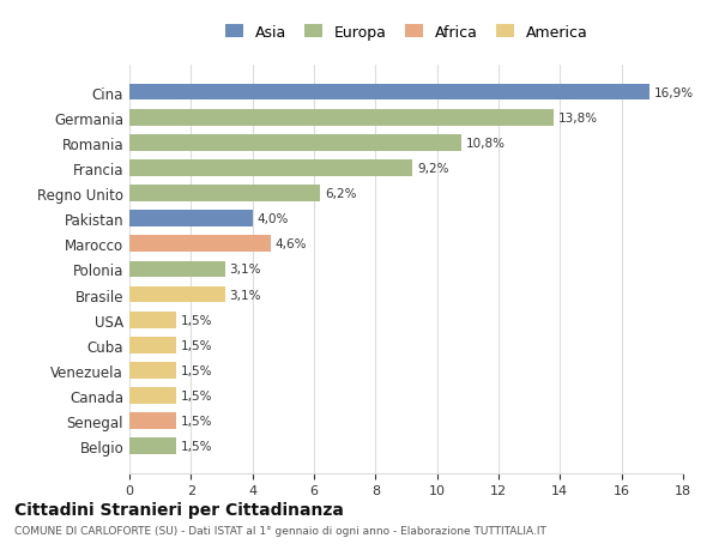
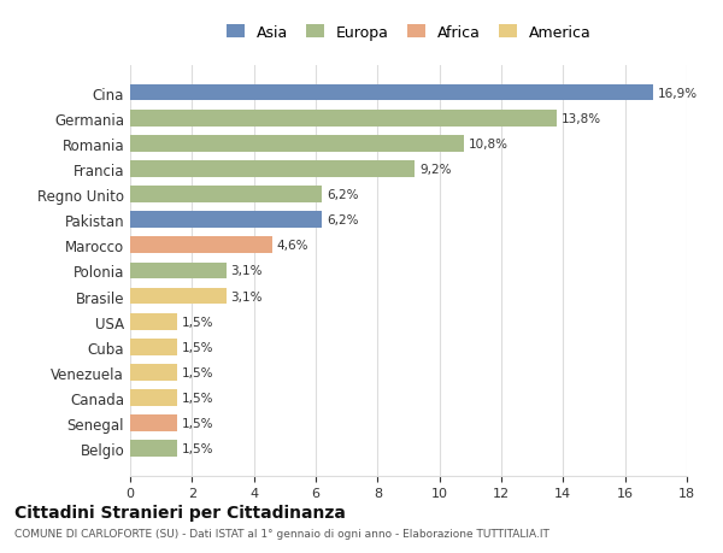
Pakistan: 4,0% -> 6,2%
